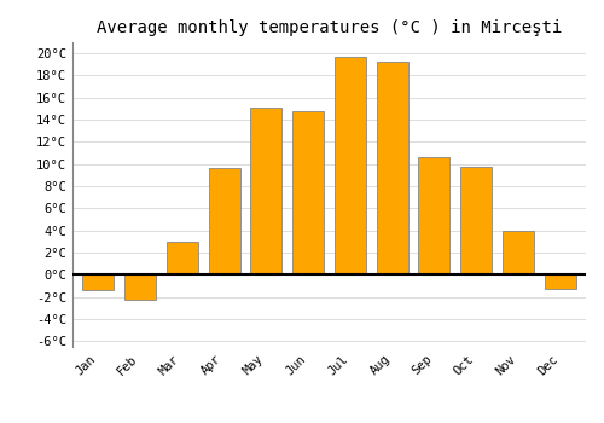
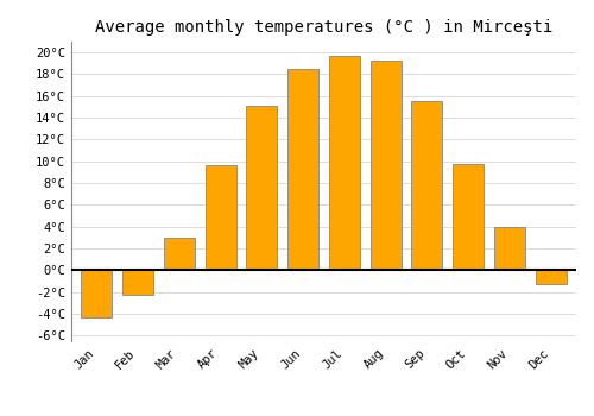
Jan: -1.4°C -> -4.3°C
Jun: 14.8°C -> 18.5°C
Sep: 10.6°C -> 15.5°C
